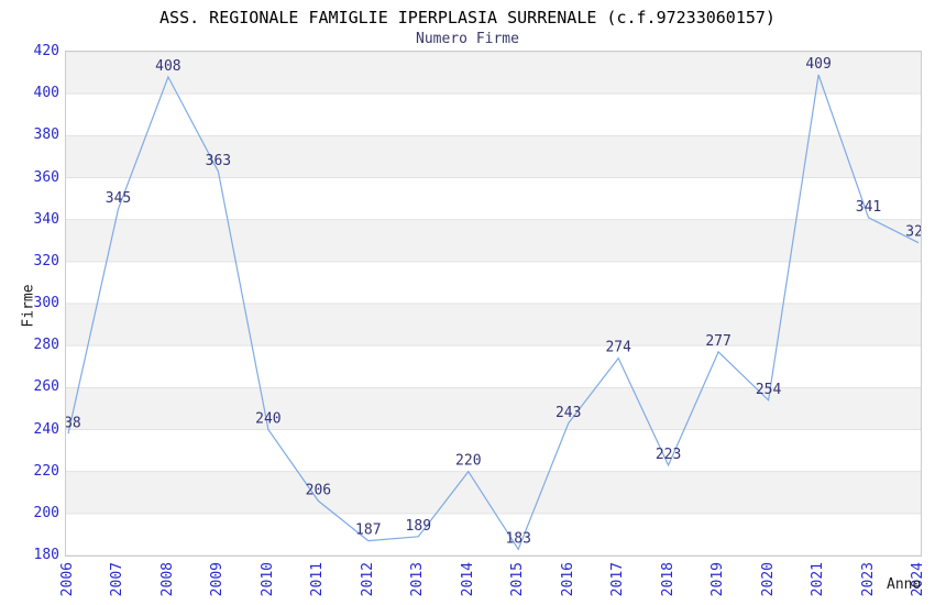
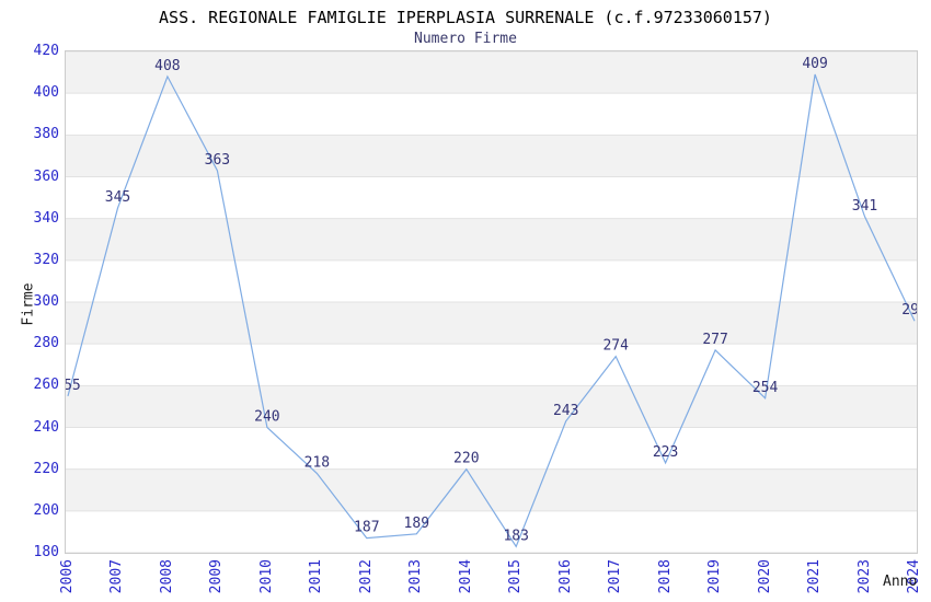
2006: 238 -> 255
2011: 206 -> 218
2024: 329 -> 291
